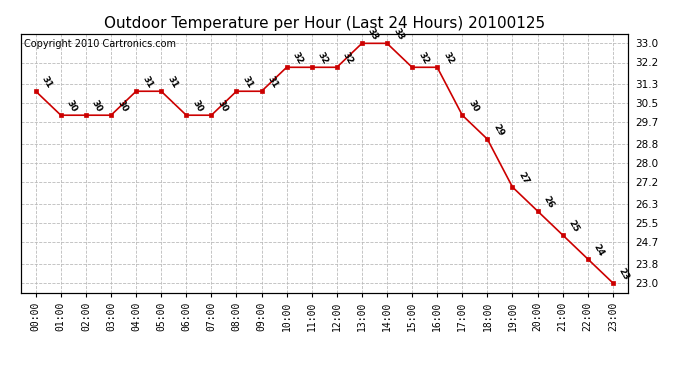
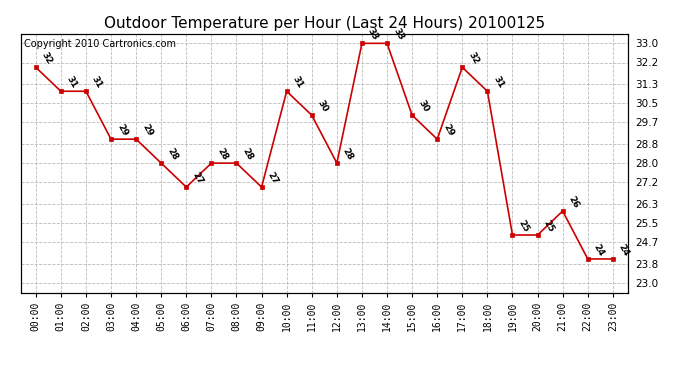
00:00: 31 -> 32
01:00: 30 -> 31
02:00: 30 -> 31
03:00: 30 -> 29
04:00: 31 -> 29
05:00: 31 -> 28
06:00: 30 -> 27
07:00: 30 -> 28
08:00: 31 -> 28
09:00: 31 -> 27
10:00: 32 -> 31
11:00: 32 -> 30
12:00: 32 -> 28
15:00: 32 -> 30
16:00: 32 -> 29
17:00: 30 -> 32
18:00: 29 -> 31
19:00: 27 -> 25
20:00: 26 -> 25
21:00: 25 -> 26
23:00: 23 -> 24
